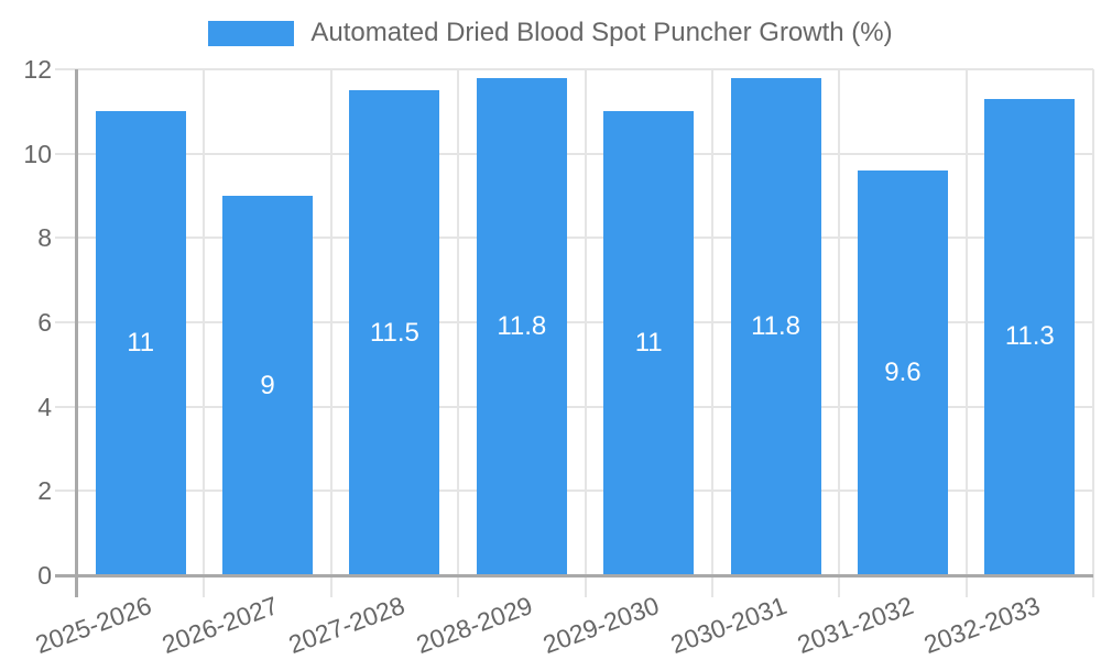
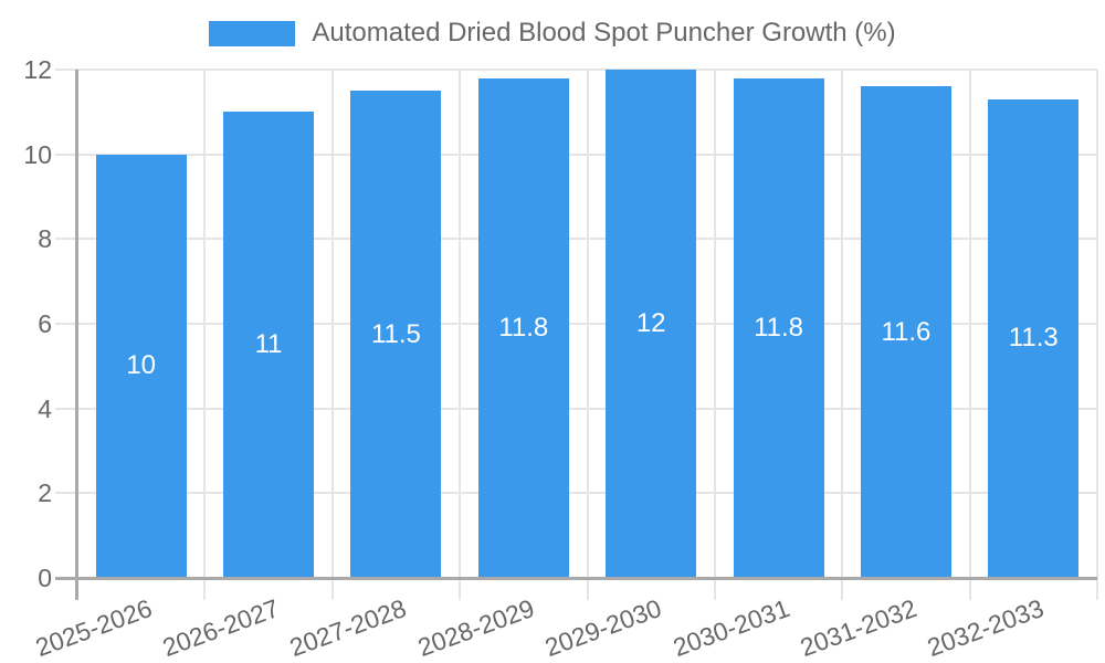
2025-2026: 11 -> 10
2026-2027: 9 -> 11
2029-2030: 11 -> 12
2031-2032: 9.6 -> 11.6
